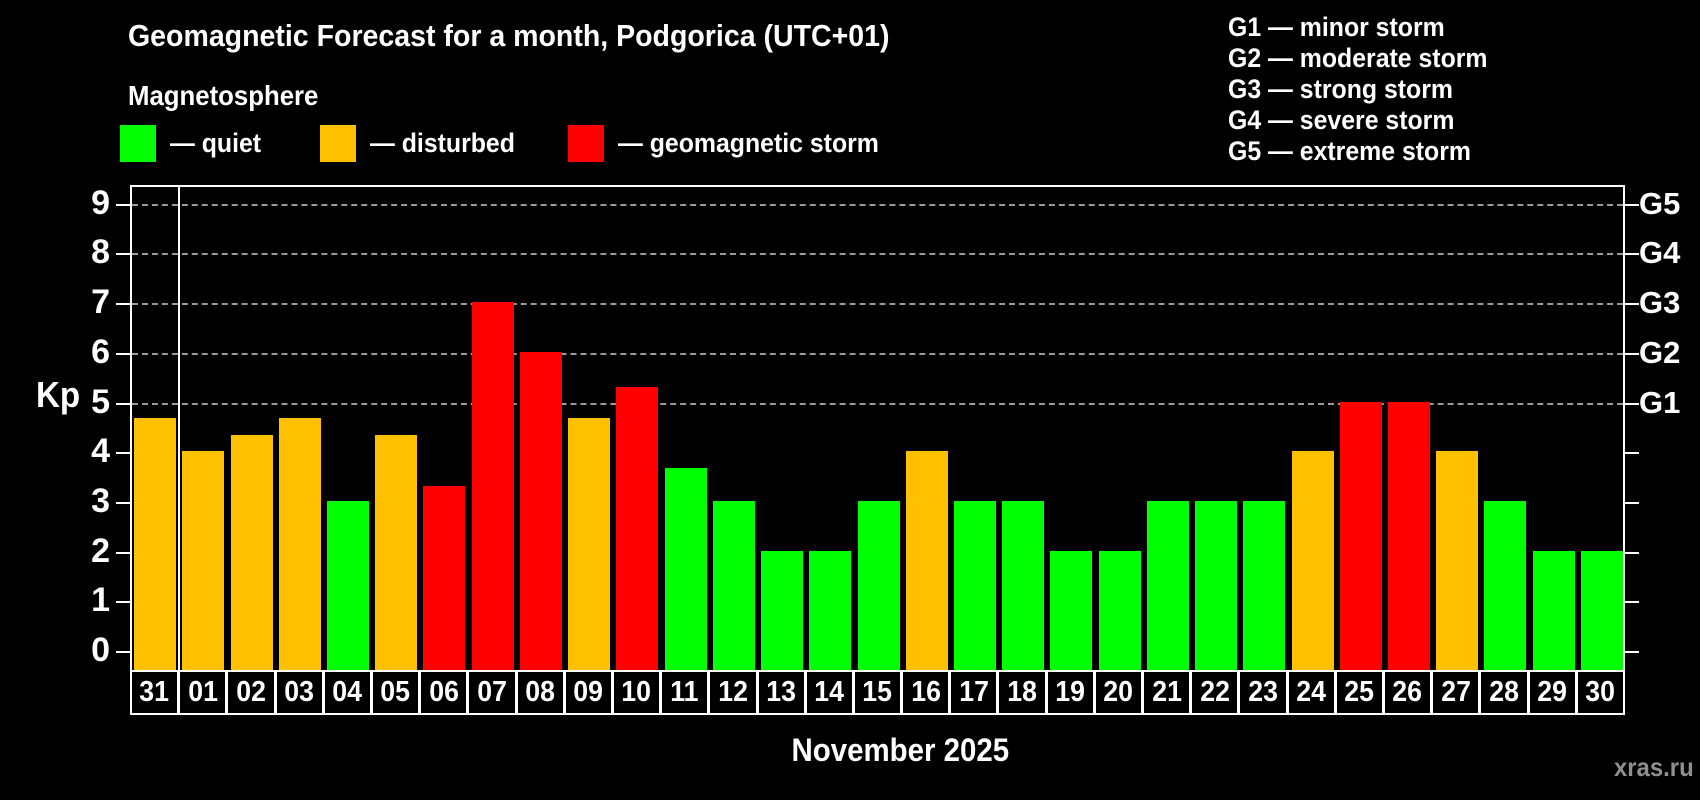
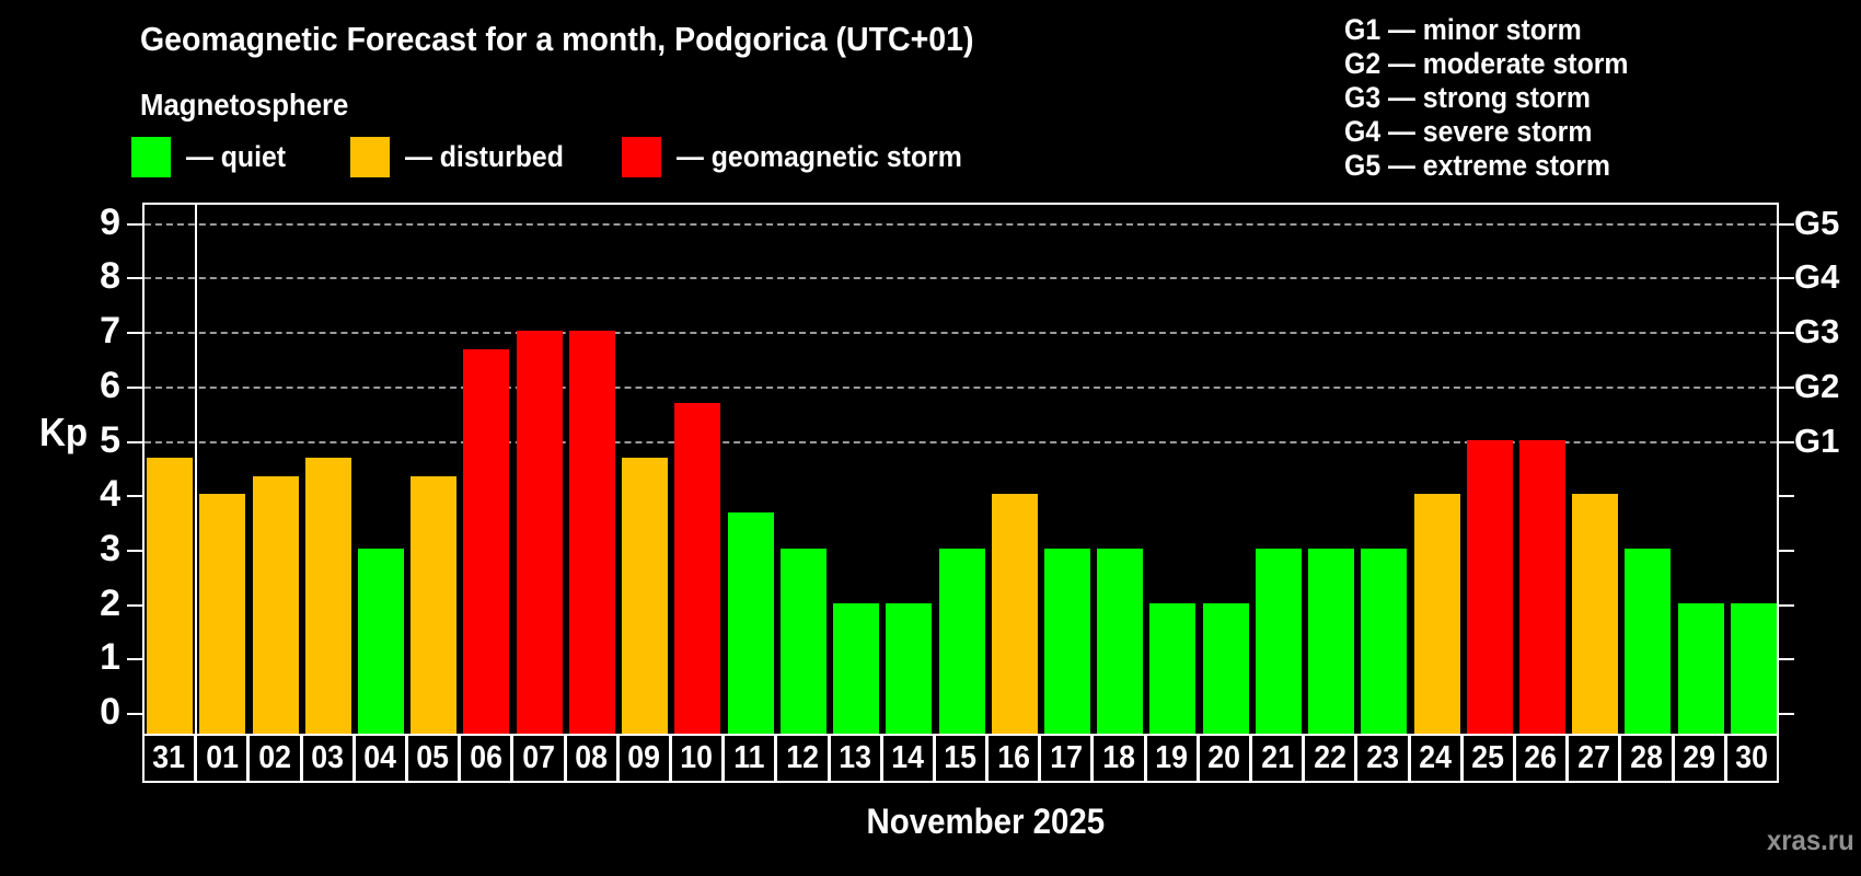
06: 3.3 -> 6.7
08: 6.0 -> 7.0
10: 5.3 -> 5.7
